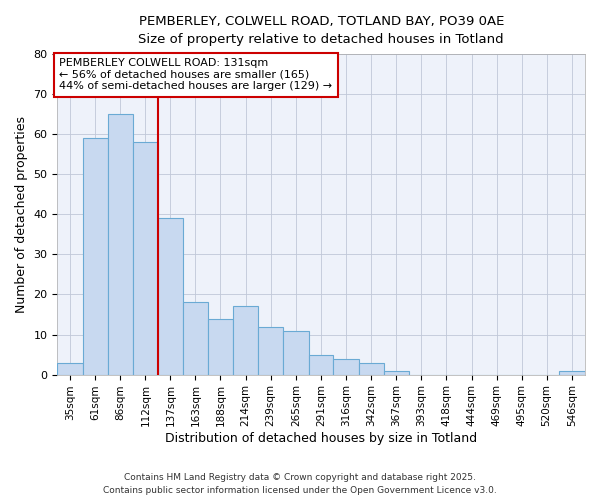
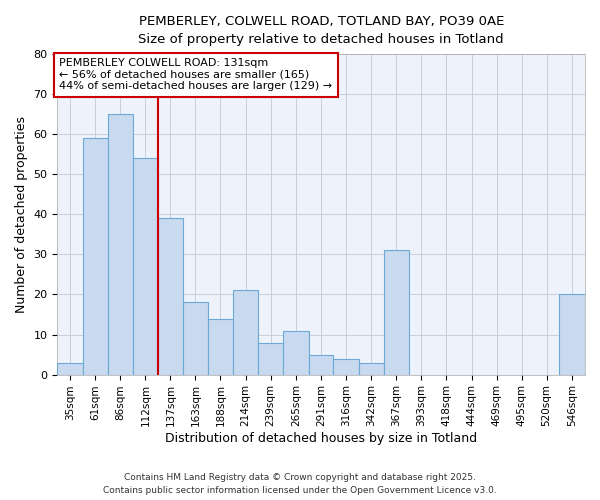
112sqm: 58 -> 54
214sqm: 17 -> 21
239sqm: 12 -> 8
367sqm: 1 -> 31
546sqm: 1 -> 20
